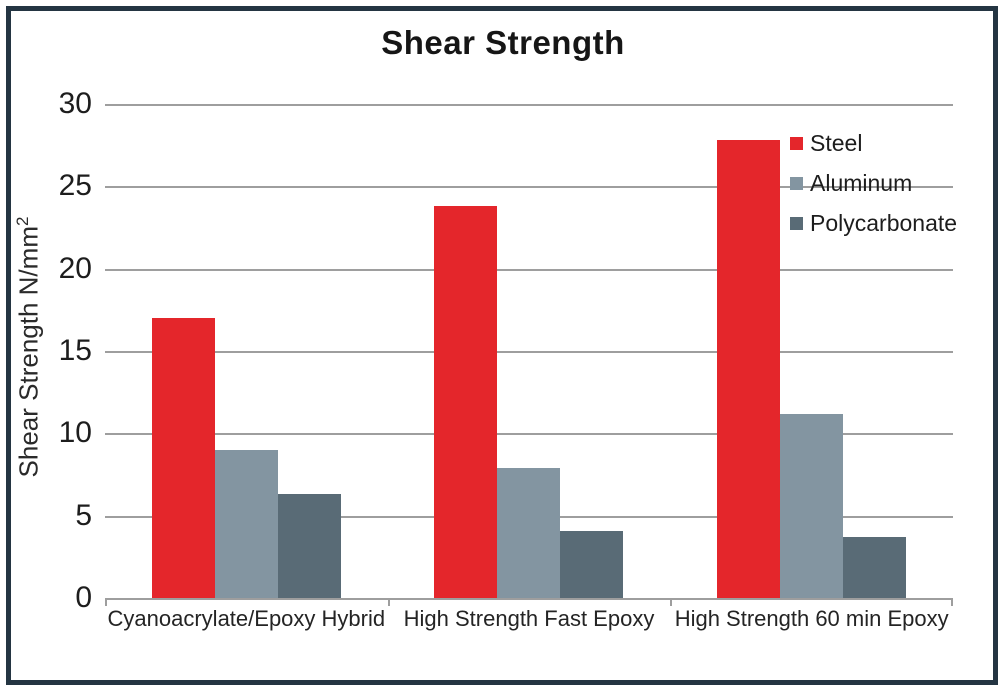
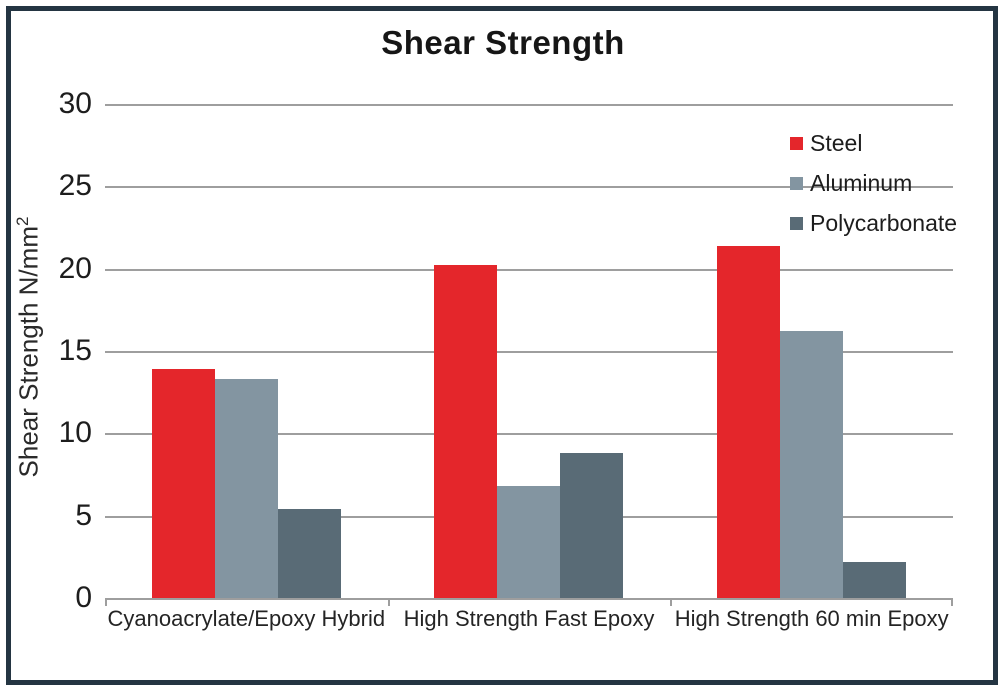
Steel/Cyanoacrylate/Epoxy Hybrid: 17.0 -> 13.9
Aluminum/Cyanoacrylate/Epoxy Hybrid: 9.0 -> 13.3
Polycarbonate/Cyanoacrylate/Epoxy Hybrid: 6.3 -> 5.4
Steel/High Strength Fast Epoxy: 23.8 -> 20.2
Aluminum/High Strength Fast Epoxy: 7.9 -> 6.8
Polycarbonate/High Strength Fast Epoxy: 4.1 -> 8.8
Steel/High Strength 60 min Epoxy: 27.8 -> 21.4
Aluminum/High Strength 60 min Epoxy: 11.2 -> 16.2
Polycarbonate/High Strength 60 min Epoxy: 3.7 -> 2.2
